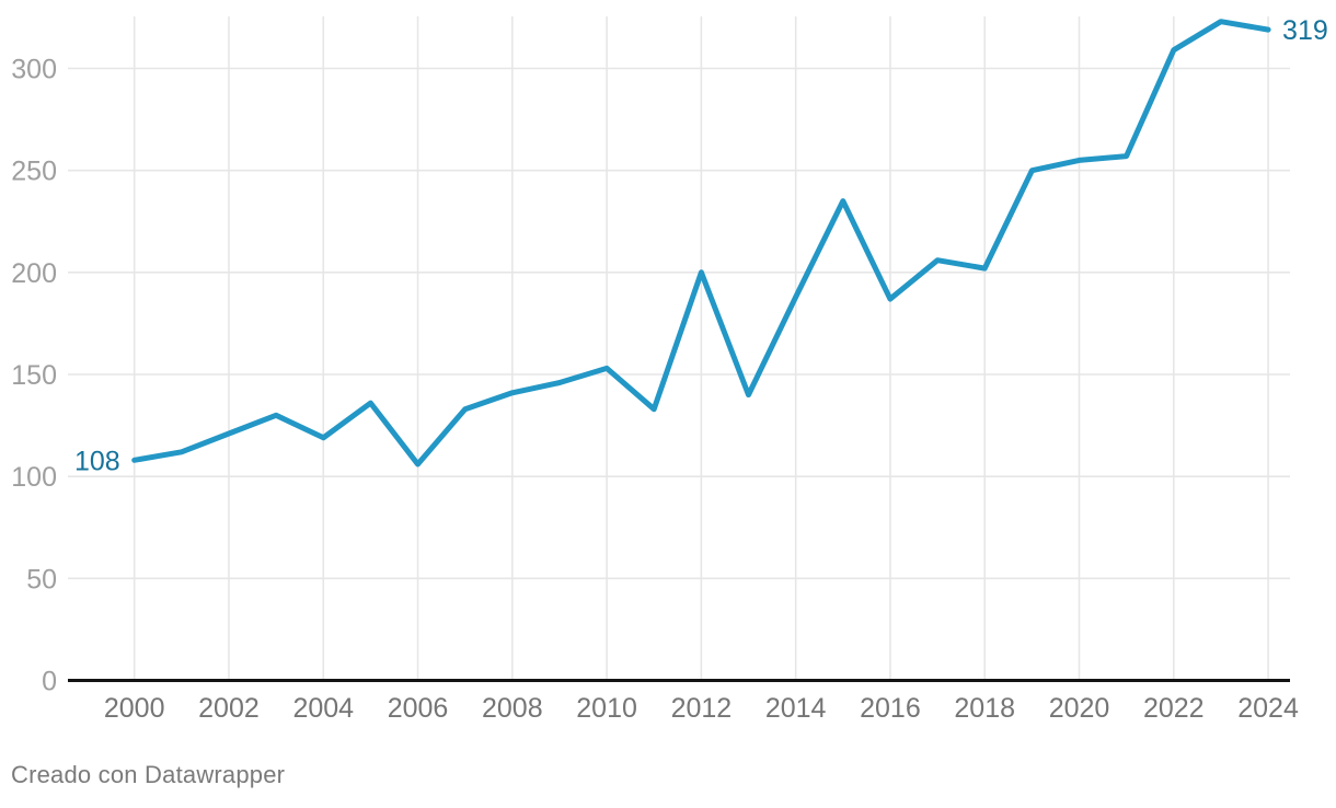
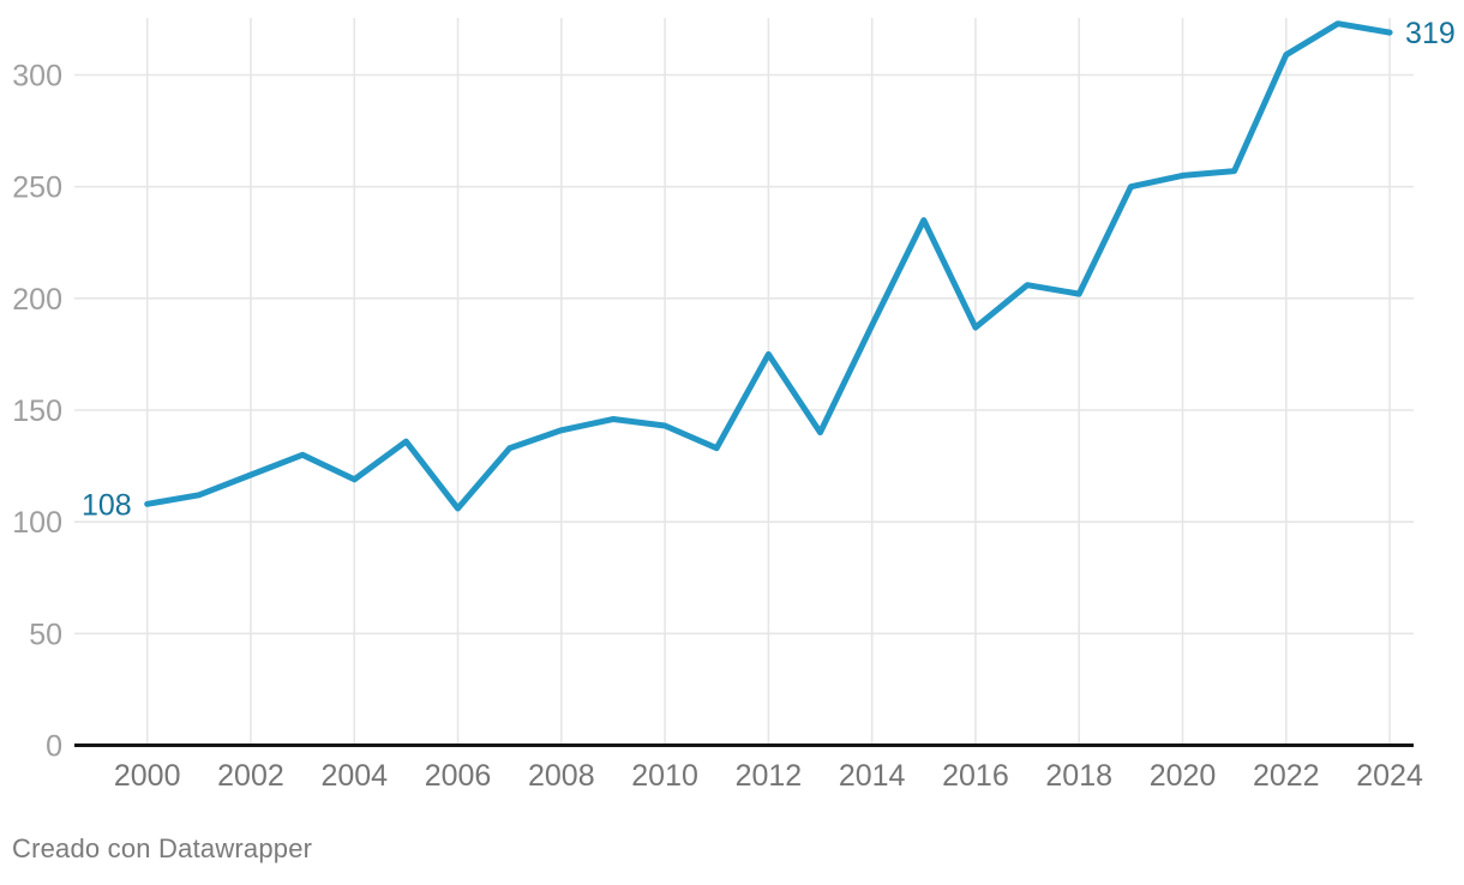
2010: 153 -> 143
2012: 200 -> 175
